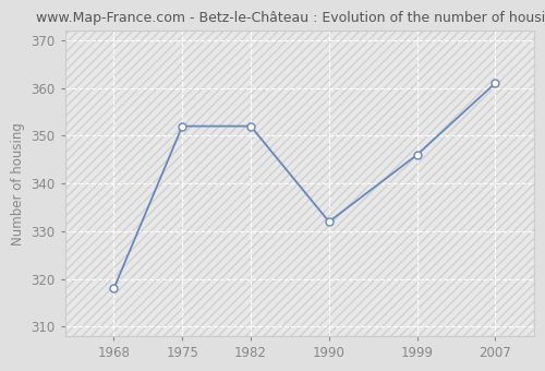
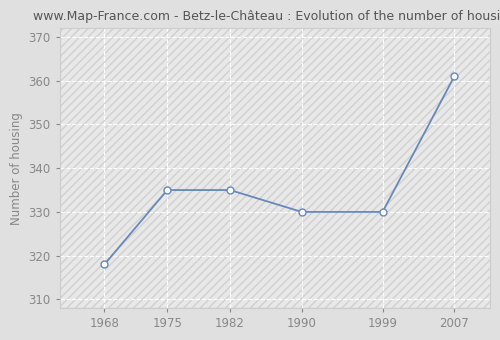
1975: 352 -> 335
1982: 352 -> 335
1990: 332 -> 330
1999: 346 -> 330
